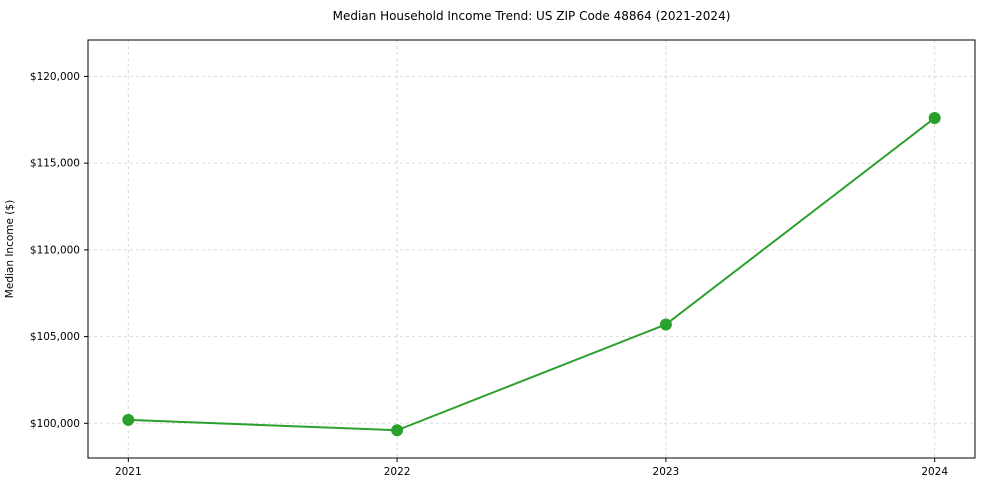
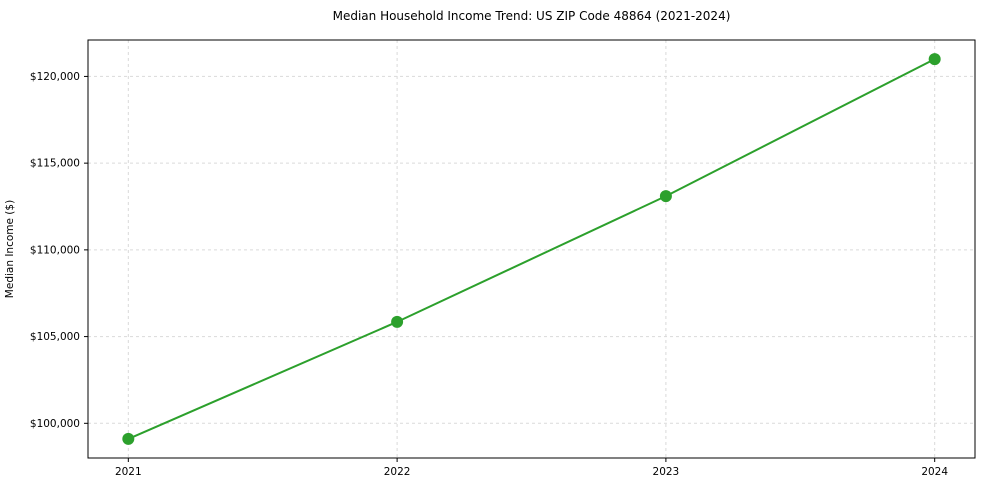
2021: $100200 -> $99100
2022: $99600 -> $105800
2023: $105700 -> $113100
2024: $117600 -> $121000
